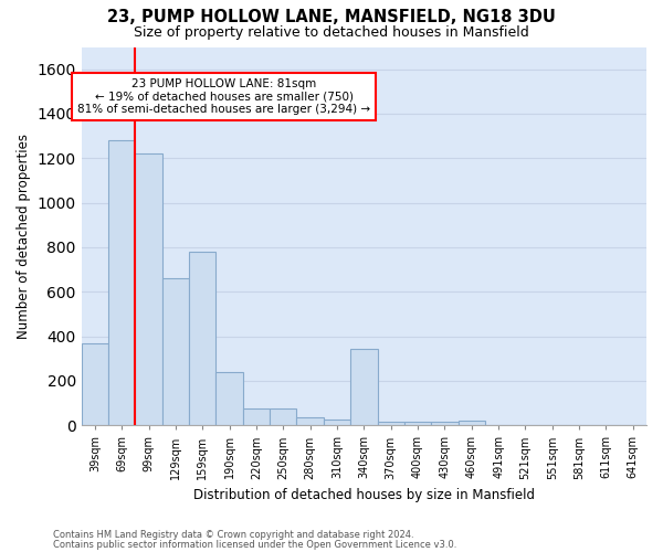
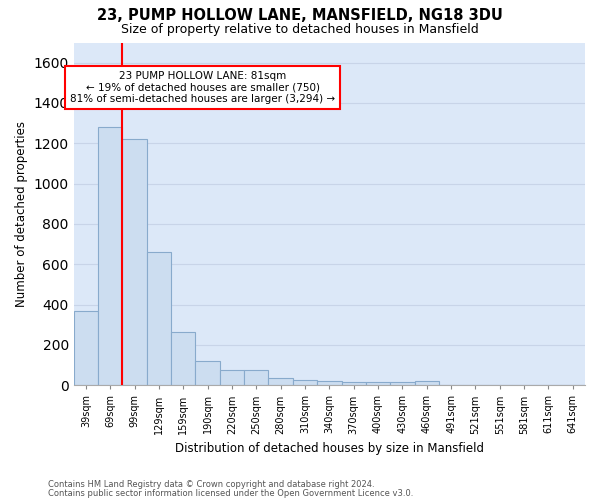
159sqm: 780 -> 265
190sqm: 240 -> 120
340sqm: 345 -> 20
